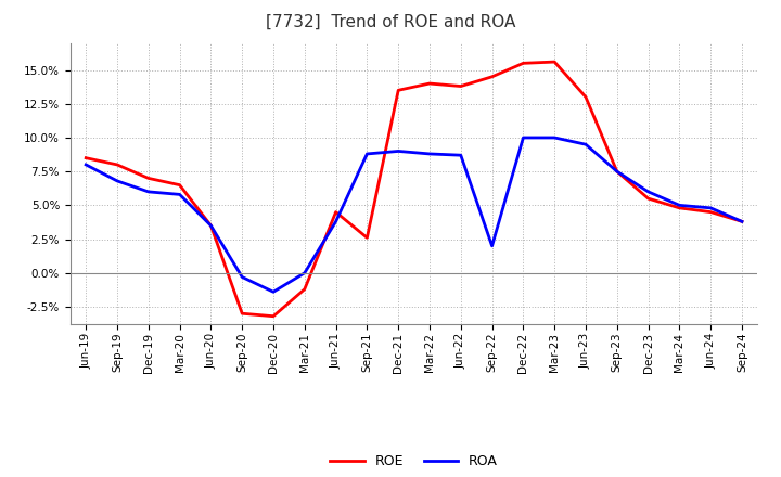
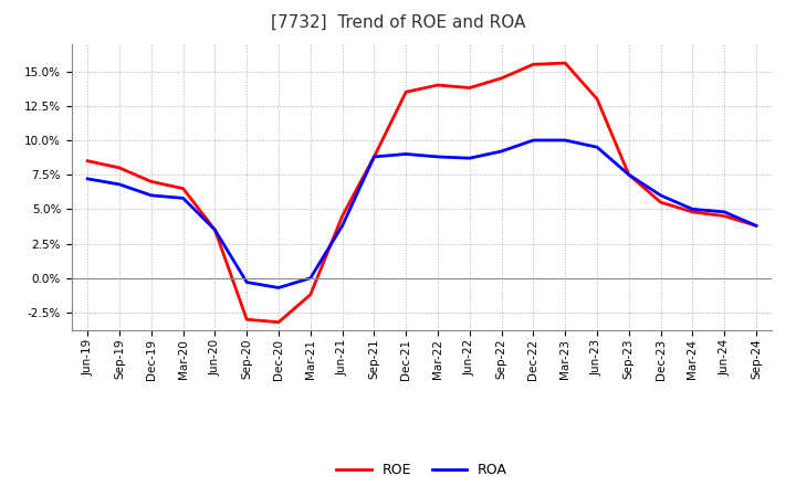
ROA/Jun-19: 8.0% -> 7.2%
ROA/Dec-20: -1.4% -> -0.7%
ROE/Sep-21: 2.6% -> 8.8%
ROA/Sep-22: 2.0% -> 9.2%
